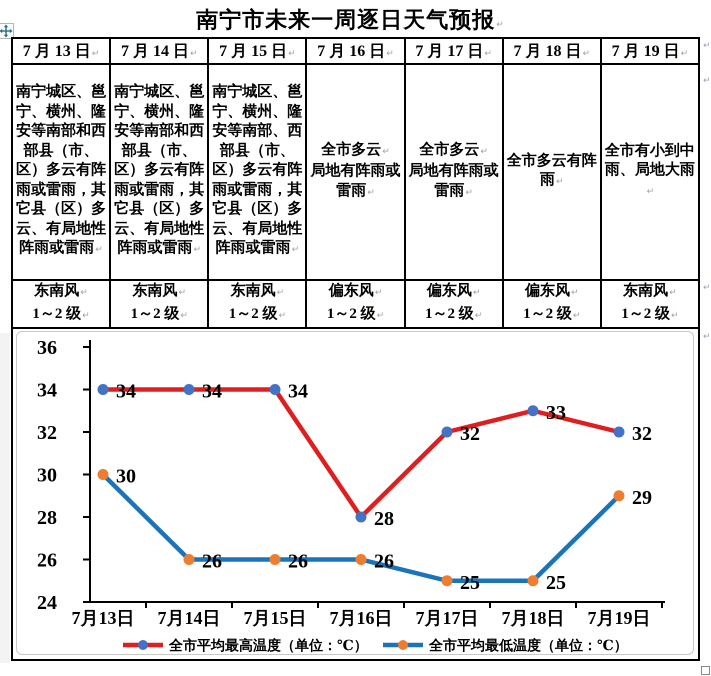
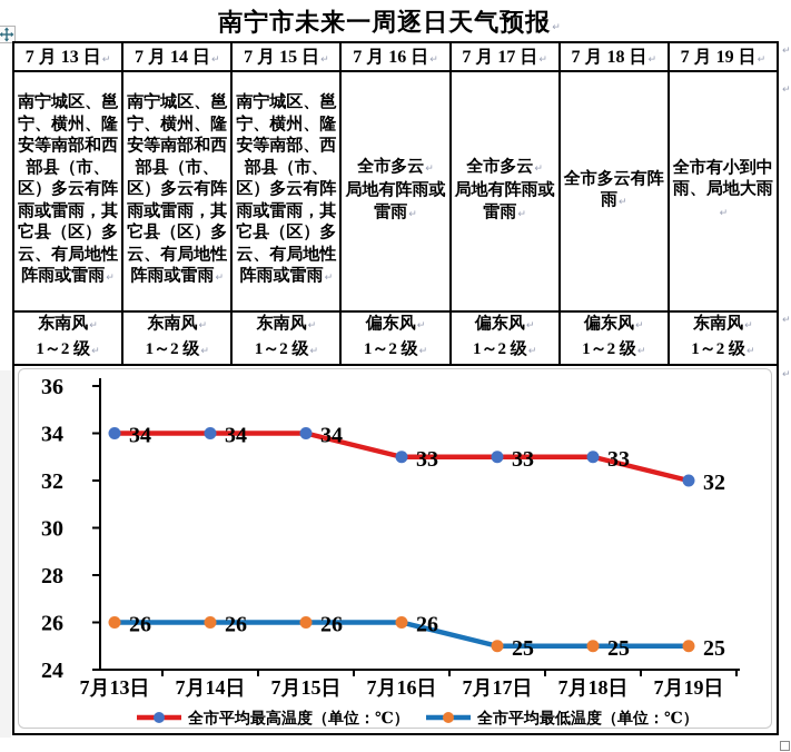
全市平均最低温度（单位：℃）/7月13日: 30 -> 26
全市平均最高温度（单位：℃）/7月16日: 28 -> 33
全市平均最高温度（单位：℃）/7月17日: 32 -> 33
全市平均最低温度（单位：℃）/7月19日: 29 -> 25
